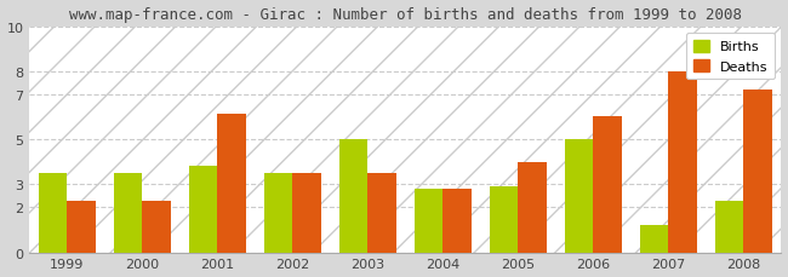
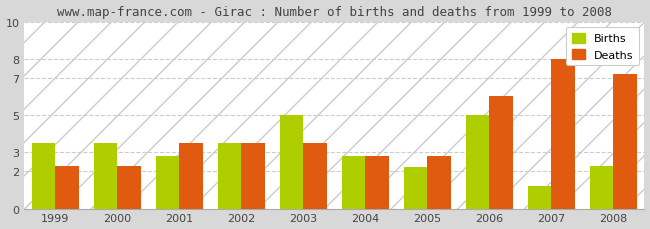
Births/2001: 3.8 -> 2.8
Deaths/2001: 6.1 -> 3.5
Births/2005: 2.9 -> 2.2
Deaths/2005: 4.0 -> 2.8
